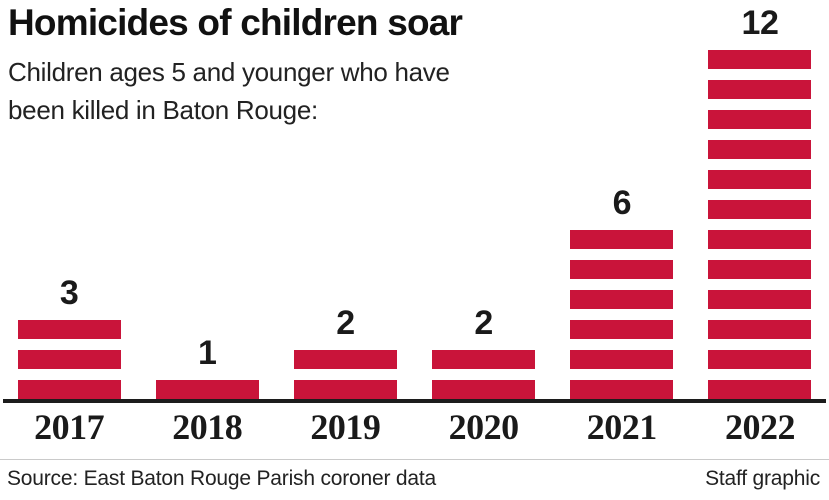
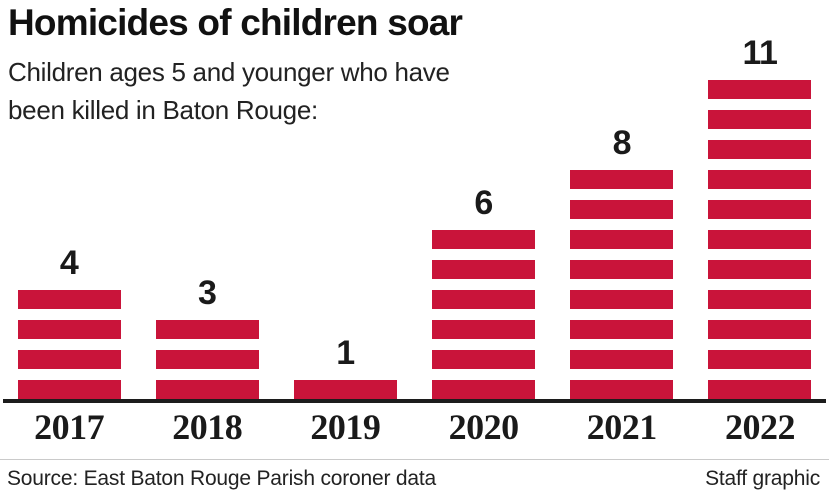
2017: 3 -> 4
2018: 1 -> 3
2019: 2 -> 1
2020: 2 -> 6
2021: 6 -> 8
2022: 12 -> 11
